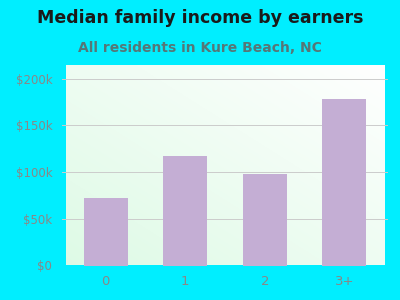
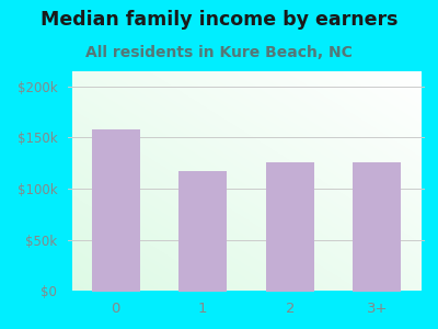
0: $72k -> $158k
2: $98k -> $126k
3+: $178k -> $126k
